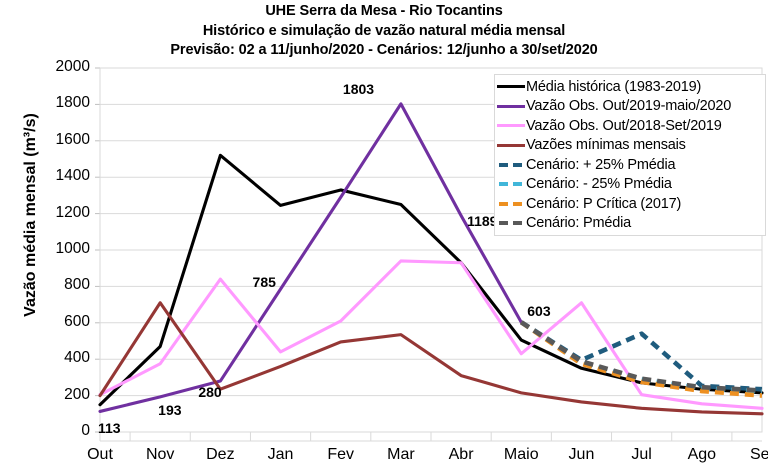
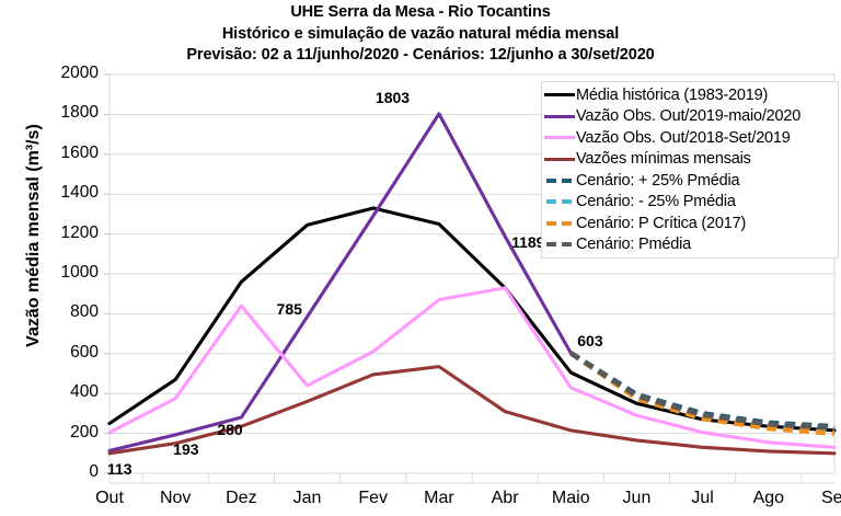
Média histórica (1983-2019)/Out: 150 -> 250
Vazões mínimas mensais/Out: 200 -> 100
Vazões mínimas mensais/Nov: 710 -> 150
Média histórica (1983-2019)/Dez: 1520 -> 960
Vazão Obs. Out/2018-Set/2019/Mar: 940 -> 870
Vazão Obs. Out/2018-Set/2019/Jun: 710 -> 290
Cenário: + 25% Pmédia/Jul: 540 -> 300
